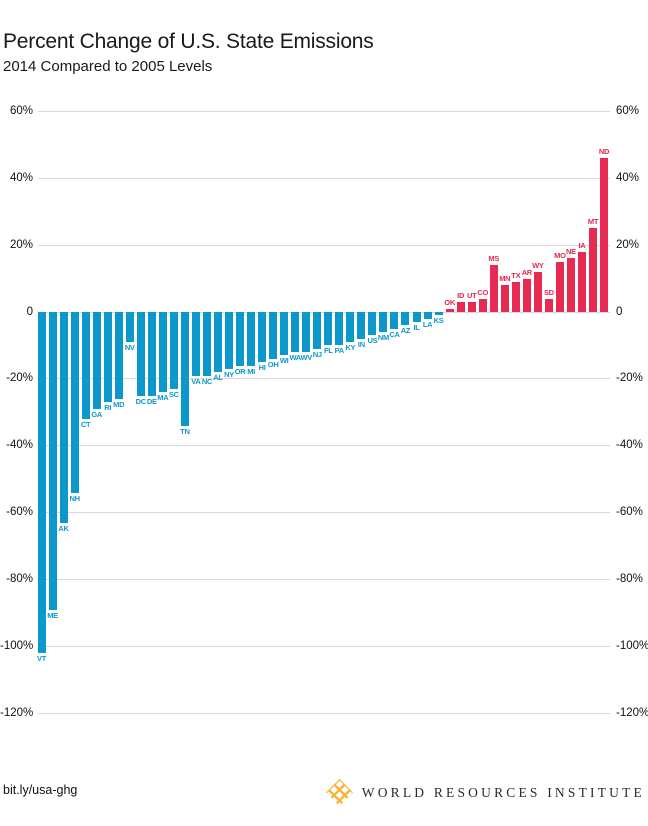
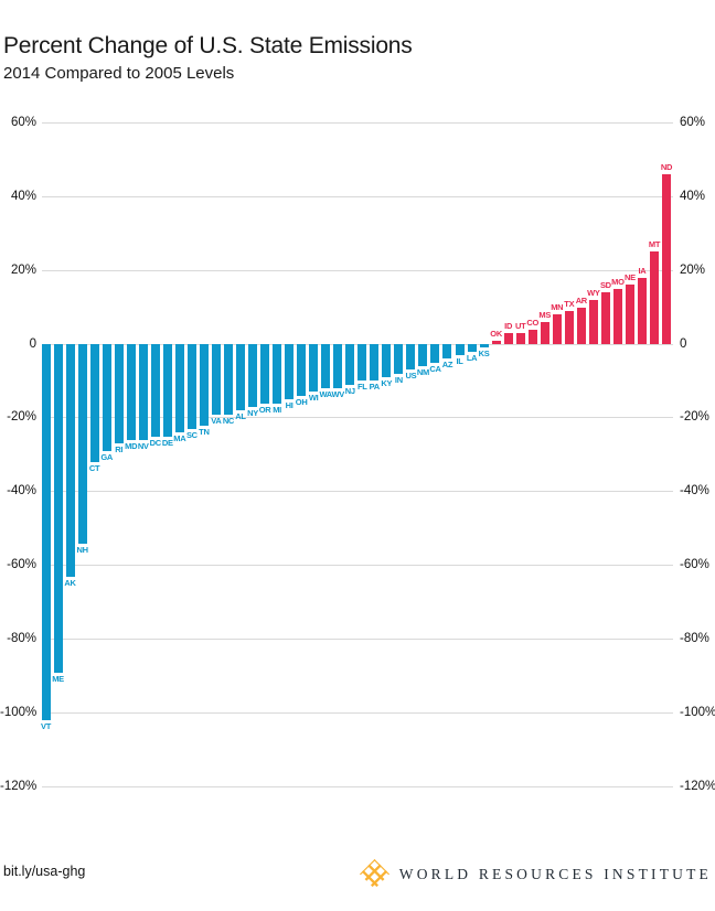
NV: -9% -> -26%
TN: -34% -> -22%
MS: 14% -> 6%
SD: 4% -> 14%
